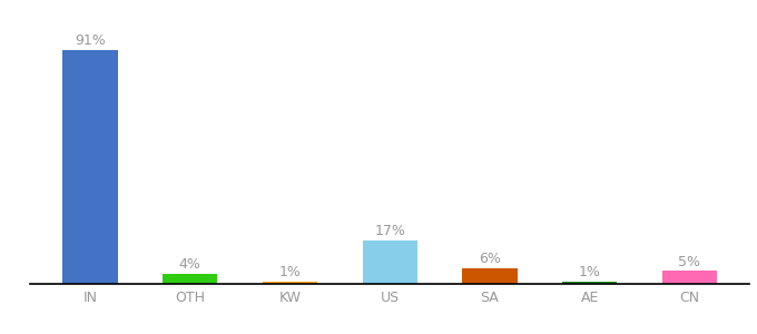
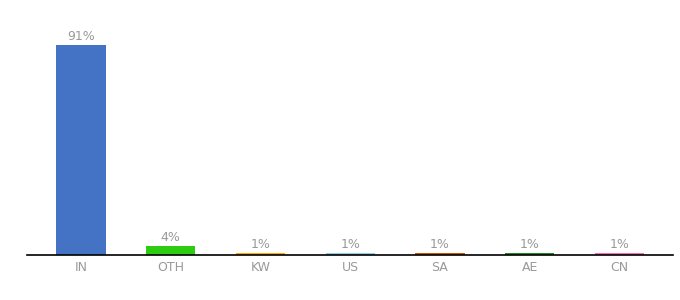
US: 17% -> 1%
SA: 6% -> 1%
CN: 5% -> 1%
